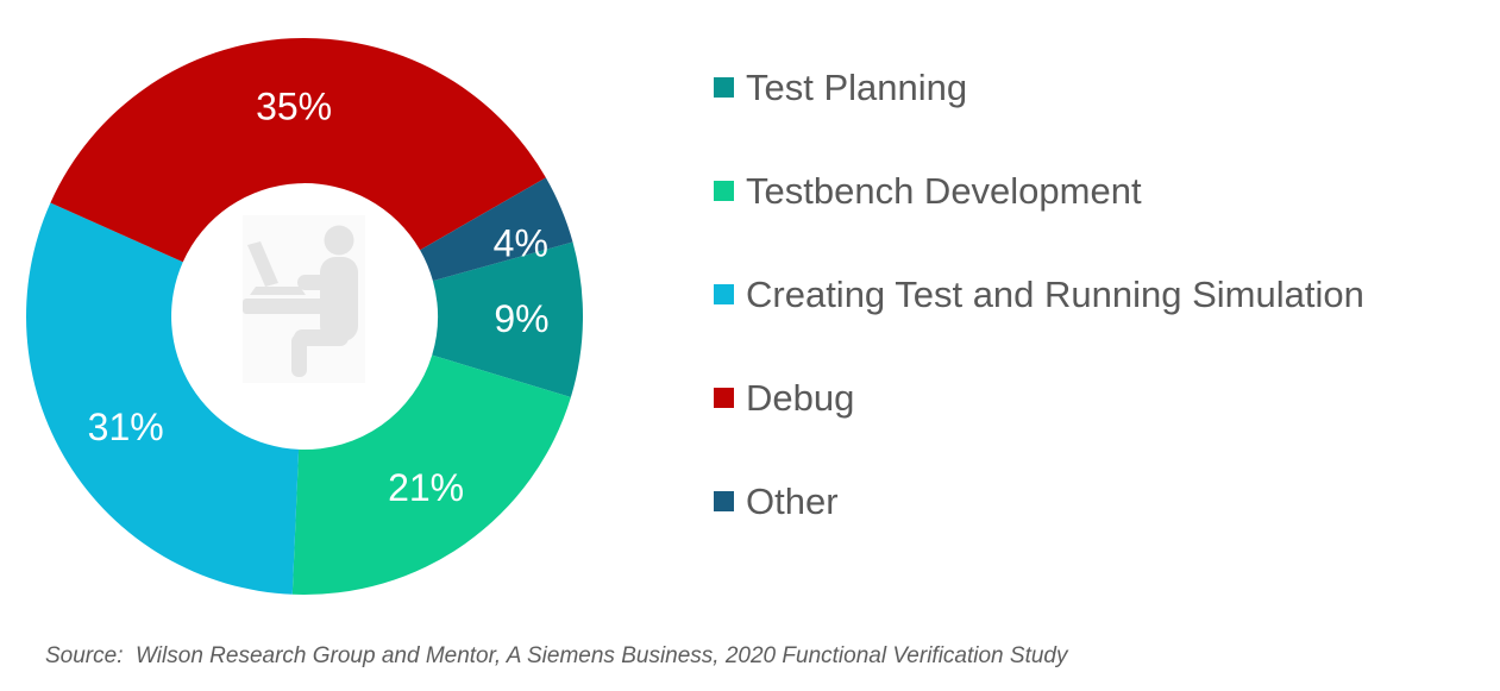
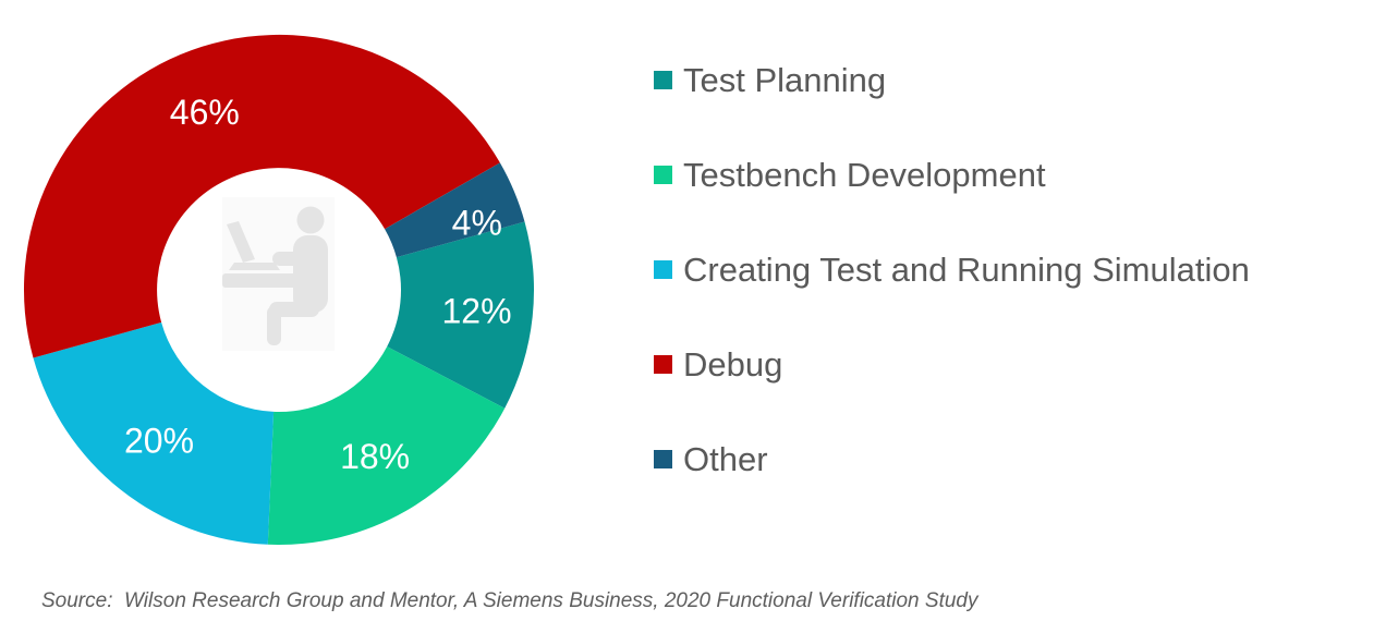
Test Planning: 9% -> 12%
Testbench Development: 21% -> 18%
Creating Test and Running Simulation: 31% -> 20%
Debug: 35% -> 46%
